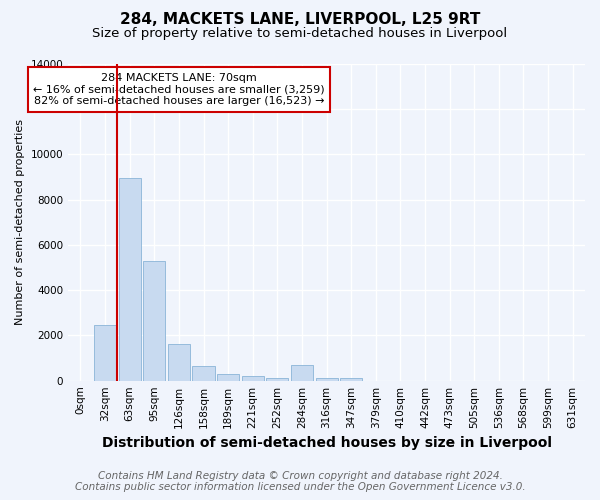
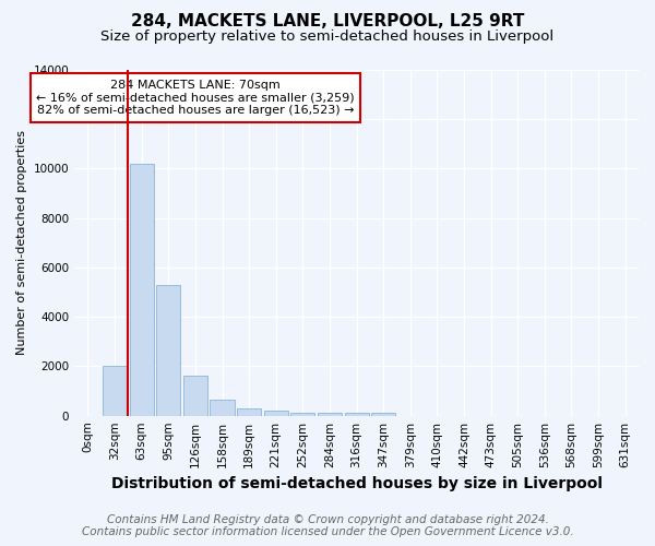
32sqm: 2450 -> 2000
63sqm: 8950 -> 10200
284sqm: 700 -> 100
